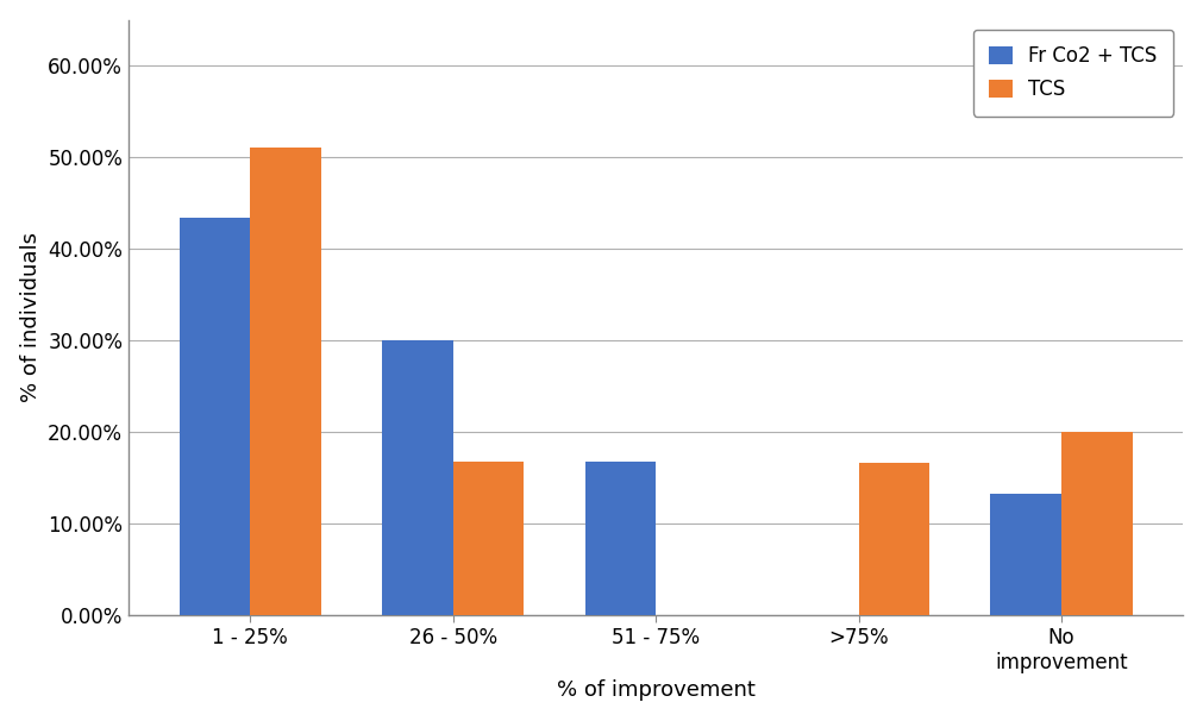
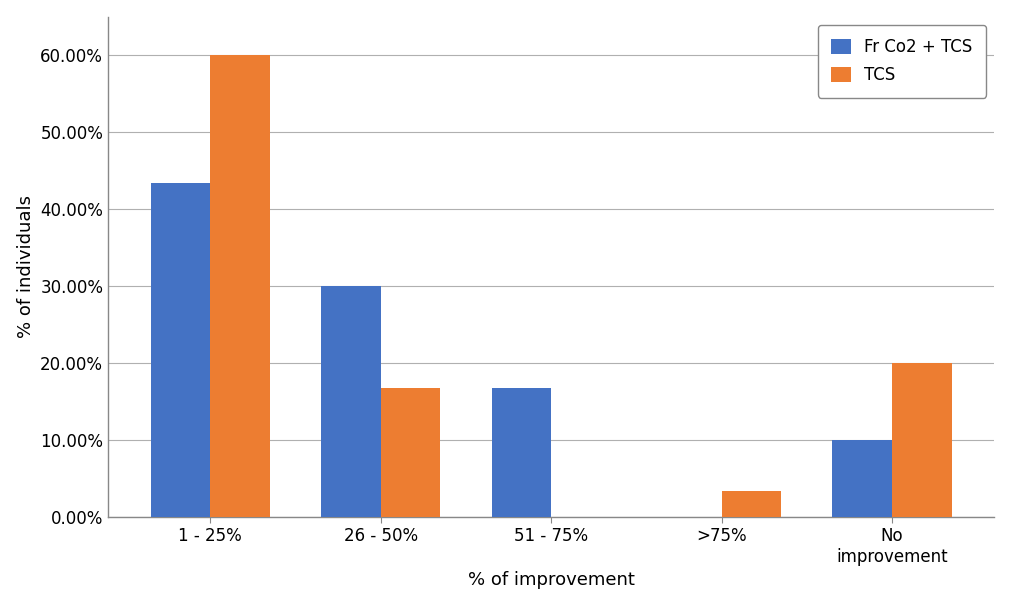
TCS/1 - 25%: 51.0% -> 60.0%
TCS/>75%: 16.6% -> 3.3%
Fr Co2 + TCS/No improvement: 13.2% -> 10.0%
